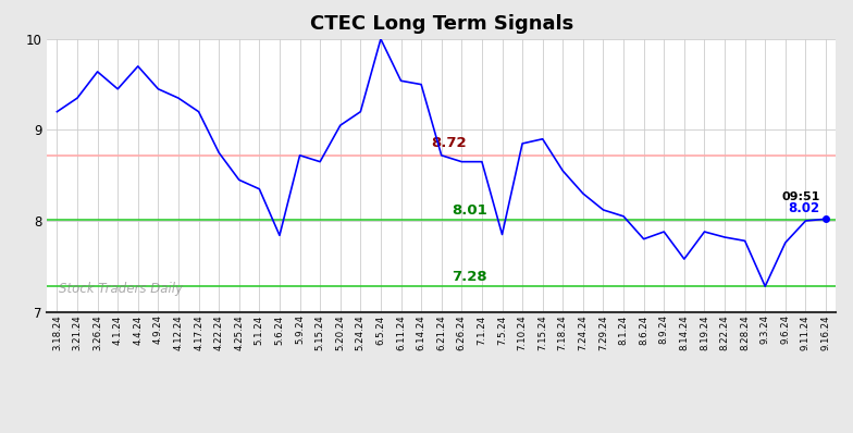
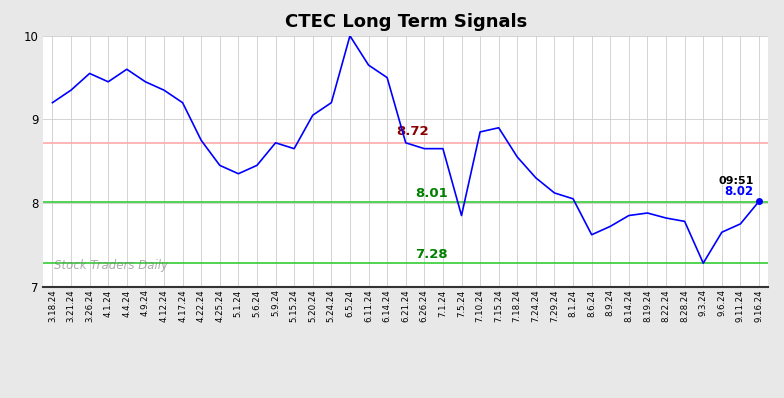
3.26.24: 9.64 -> 9.55
4.4.24: 9.70 -> 9.60
5.6.24: 7.84 -> 8.45
6.11.24: 9.54 -> 9.65
8.6.24: 7.80 -> 7.62
8.9.24: 7.88 -> 7.72
8.14.24: 7.58 -> 7.85
9.6.24: 7.76 -> 7.65
9.11.24: 8.00 -> 7.75
